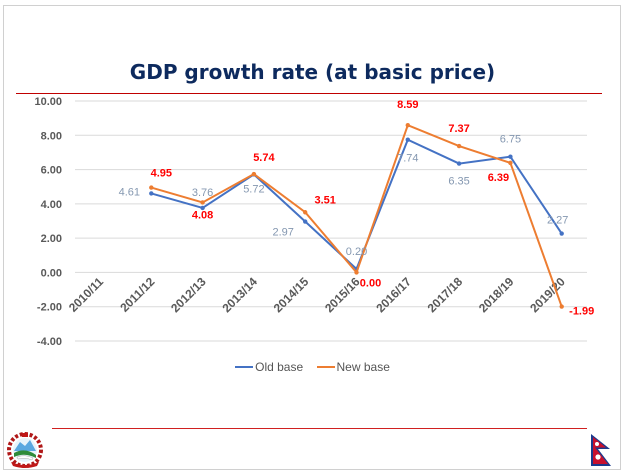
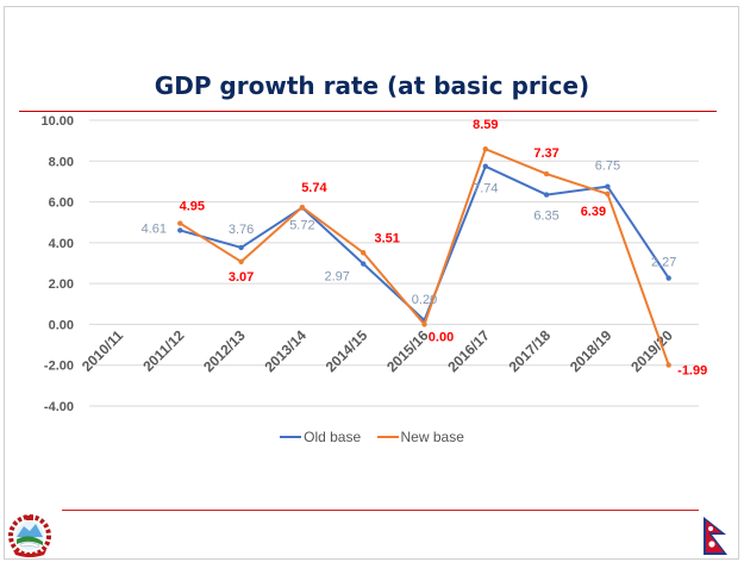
New base/2012/13: 4.08 -> 3.07
